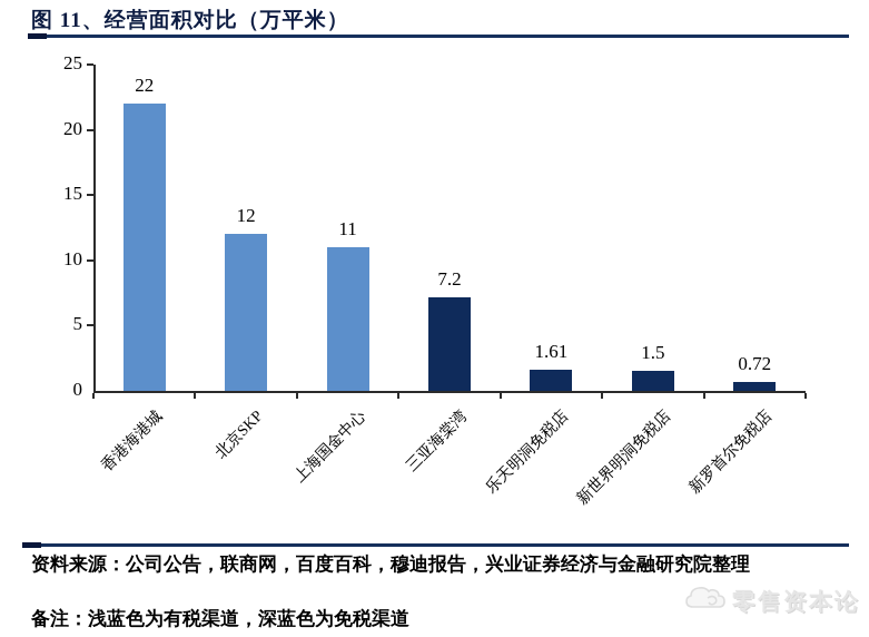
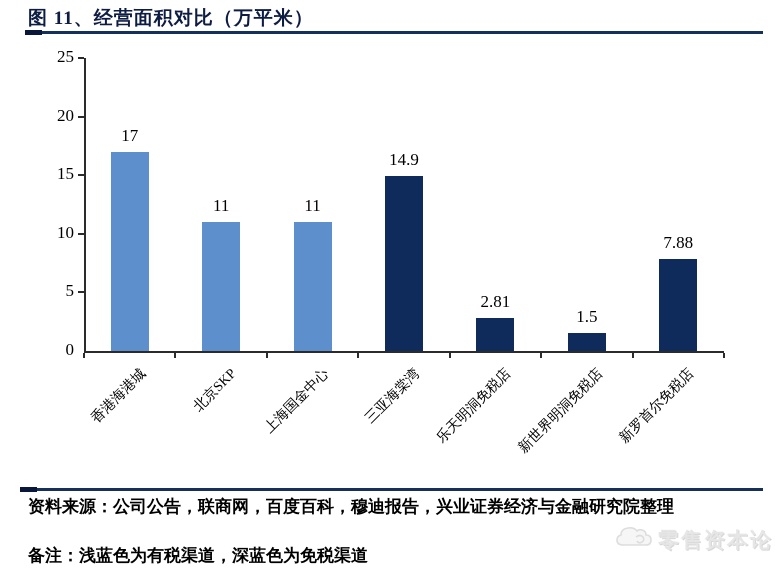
香港海港城: 22 -> 17
北京SKP: 12 -> 11
三亚海棠湾: 7.2 -> 14.9
乐天明洞免税店: 1.61 -> 2.81
新罗首尔免税店: 0.72 -> 7.88
